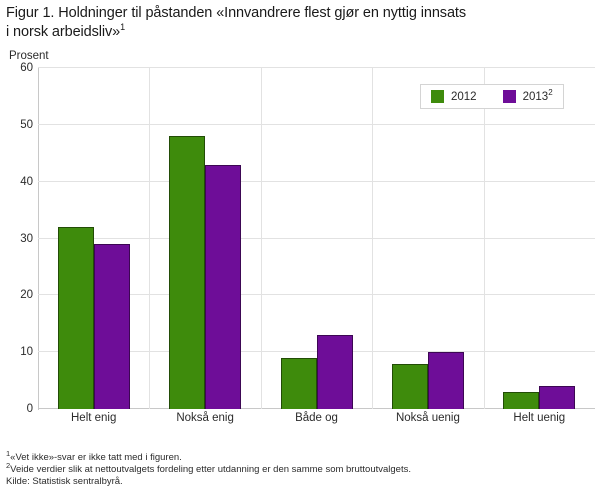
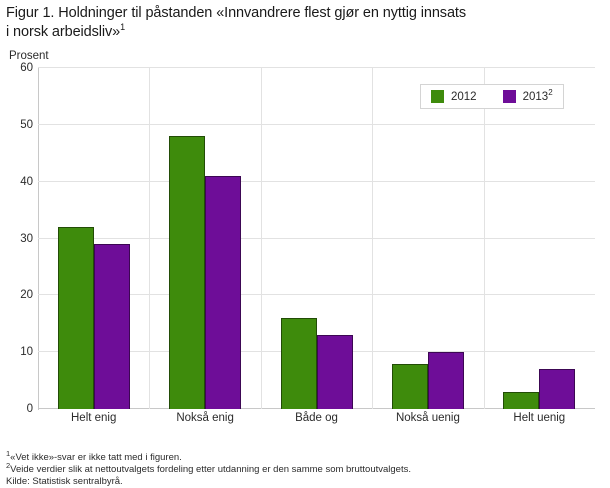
2013/Nokså enig: 43 -> 41
2012/Både og: 9 -> 16
2013/Helt uenig: 4 -> 7
